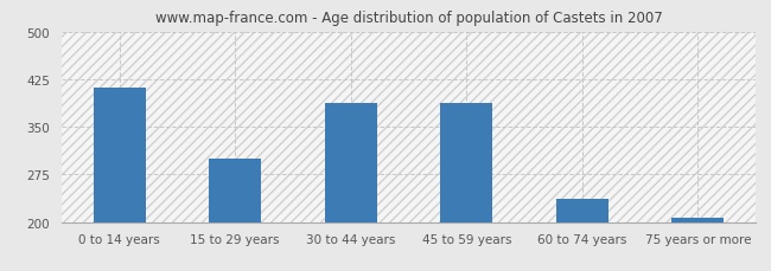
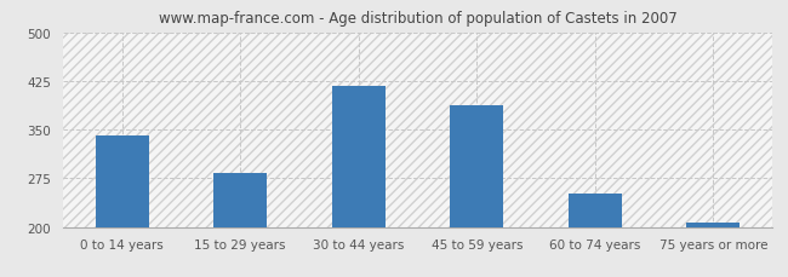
0 to 14 years: 412 -> 340
15 to 29 years: 300 -> 283
30 to 44 years: 388 -> 418
60 to 74 years: 236 -> 252
